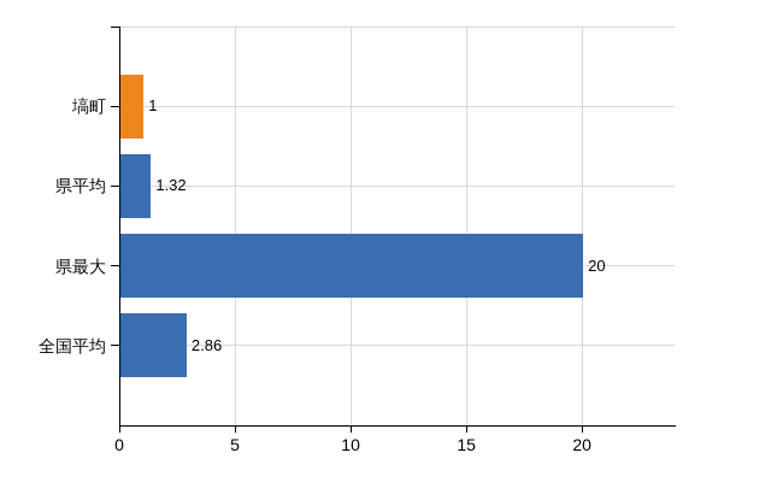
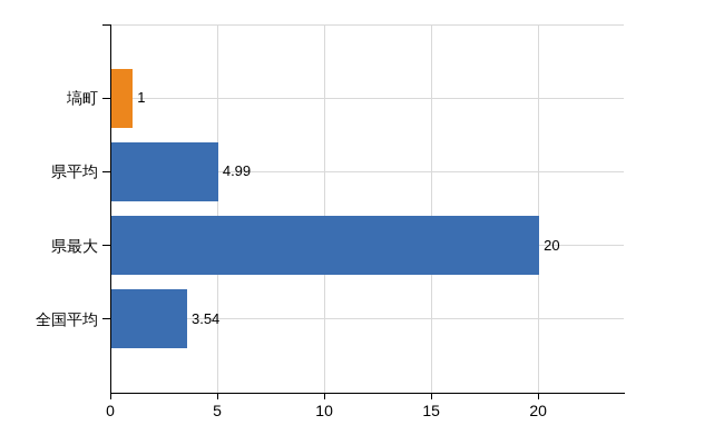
県平均: 1.32 -> 4.99
全国平均: 2.86 -> 3.54
